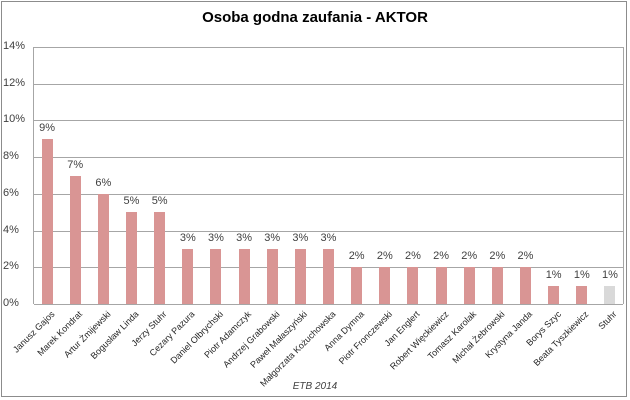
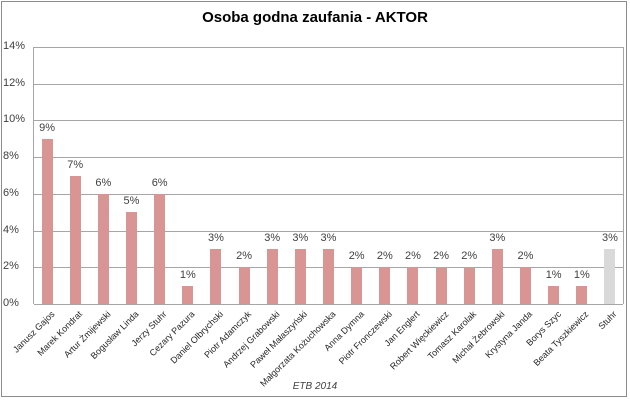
Jerzy Stuhr: 5% -> 6%
Cezary Pazura: 3% -> 1%
Piotr Adamczyk: 3% -> 2%
Michał Żebrowski: 2% -> 3%
Stuhr: 1% -> 3%
